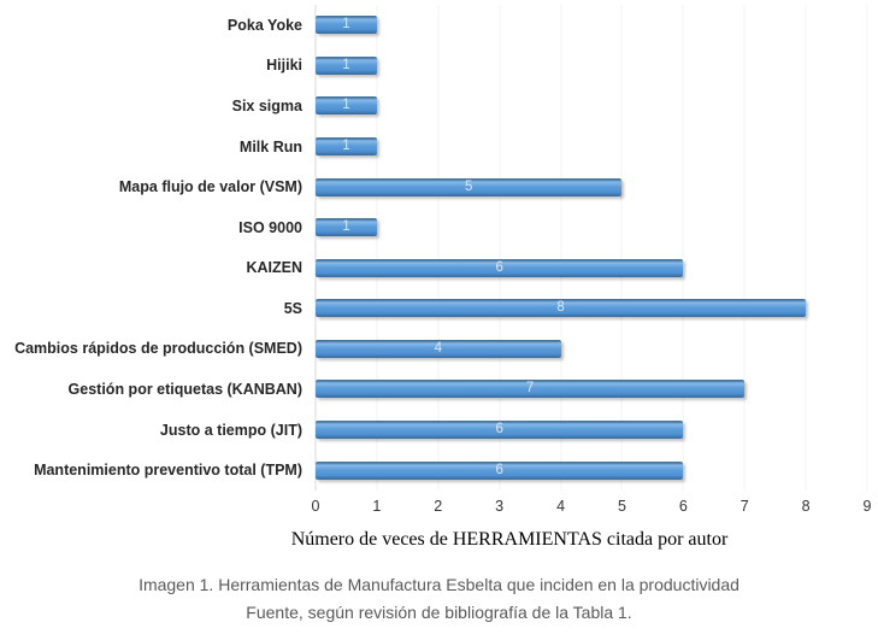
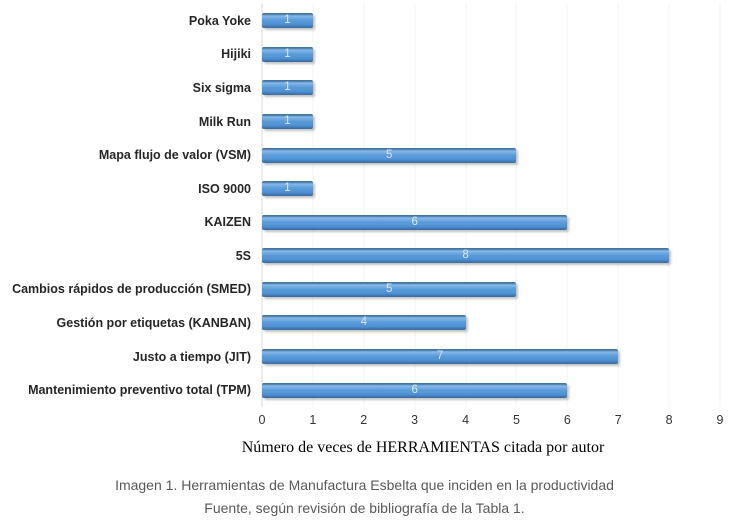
Cambios rápidos de producción (SMED): 4 -> 5
Gestión por etiquetas (KANBAN): 7 -> 4
Justo a tiempo (JIT): 6 -> 7
